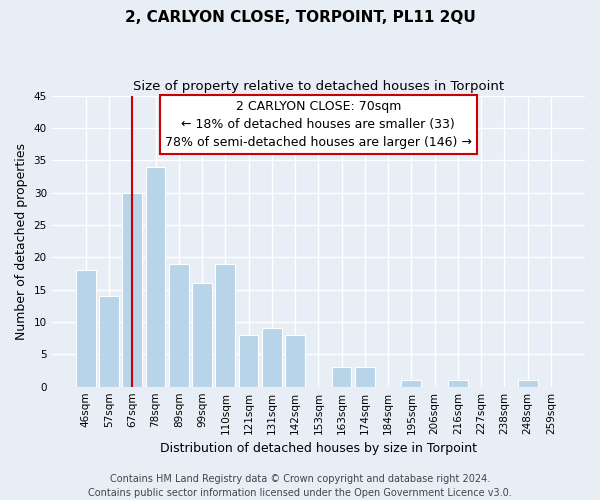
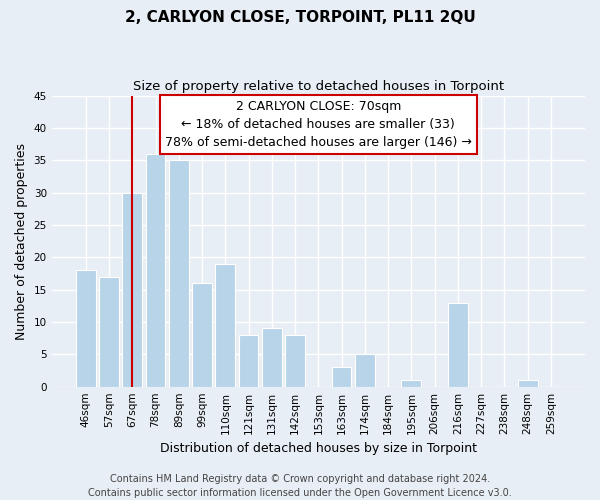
57sqm: 14 -> 17
78sqm: 34 -> 36
89sqm: 19 -> 35
174sqm: 3 -> 5
216sqm: 1 -> 13
